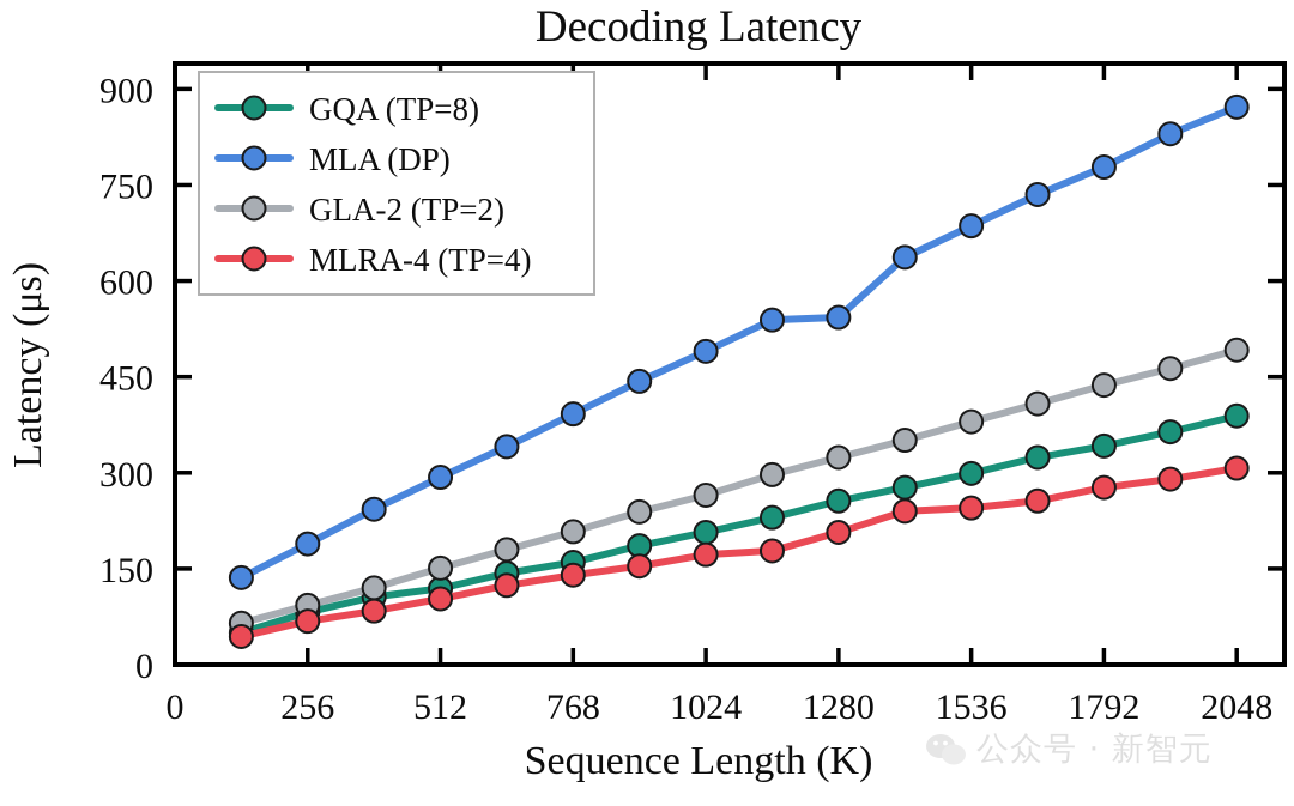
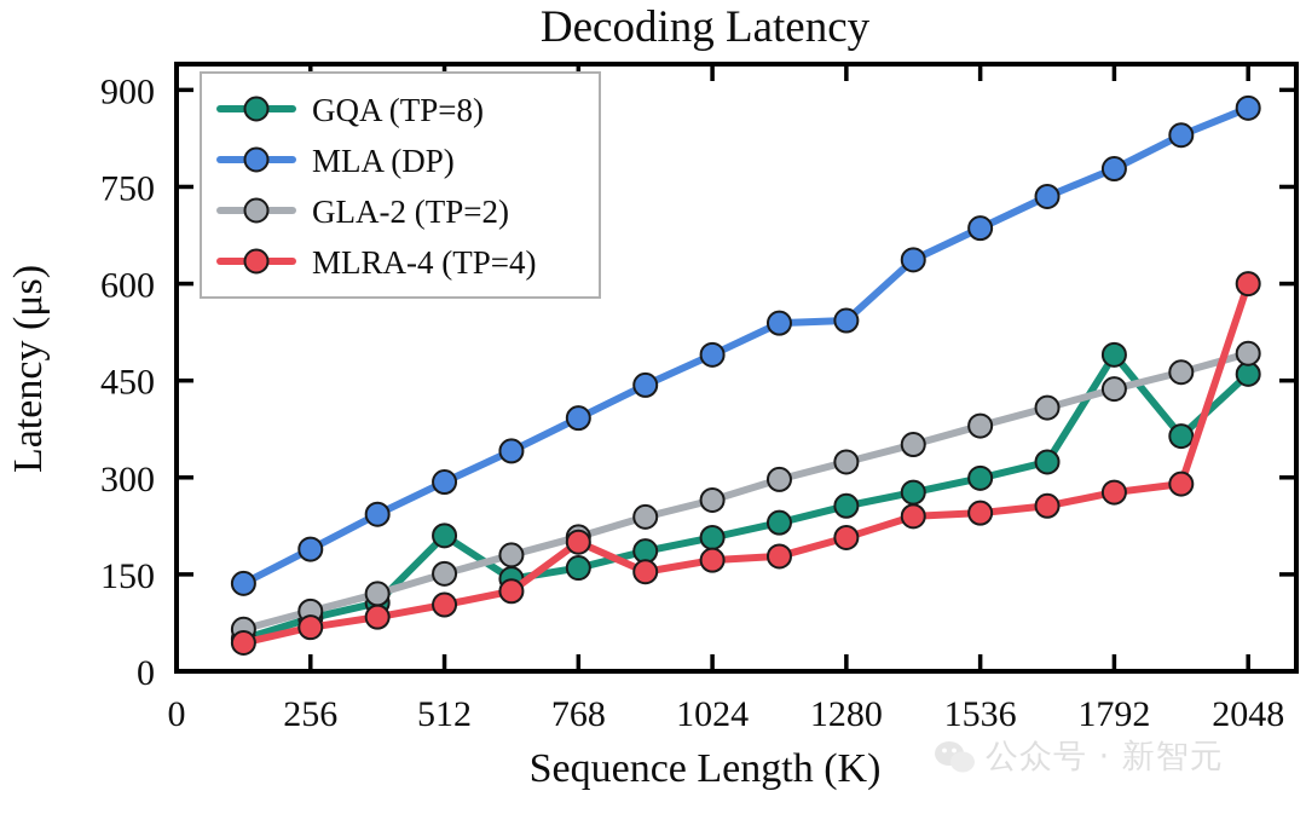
GQA (TP=8)/512: 120 -> 210
MLRA-4 (TP=4)/768: 140 -> 200
GQA (TP=8)/1792: 340 -> 490
GQA (TP=8)/2048: 390 -> 460
MLRA-4 (TP=4)/2048: 310 -> 600
